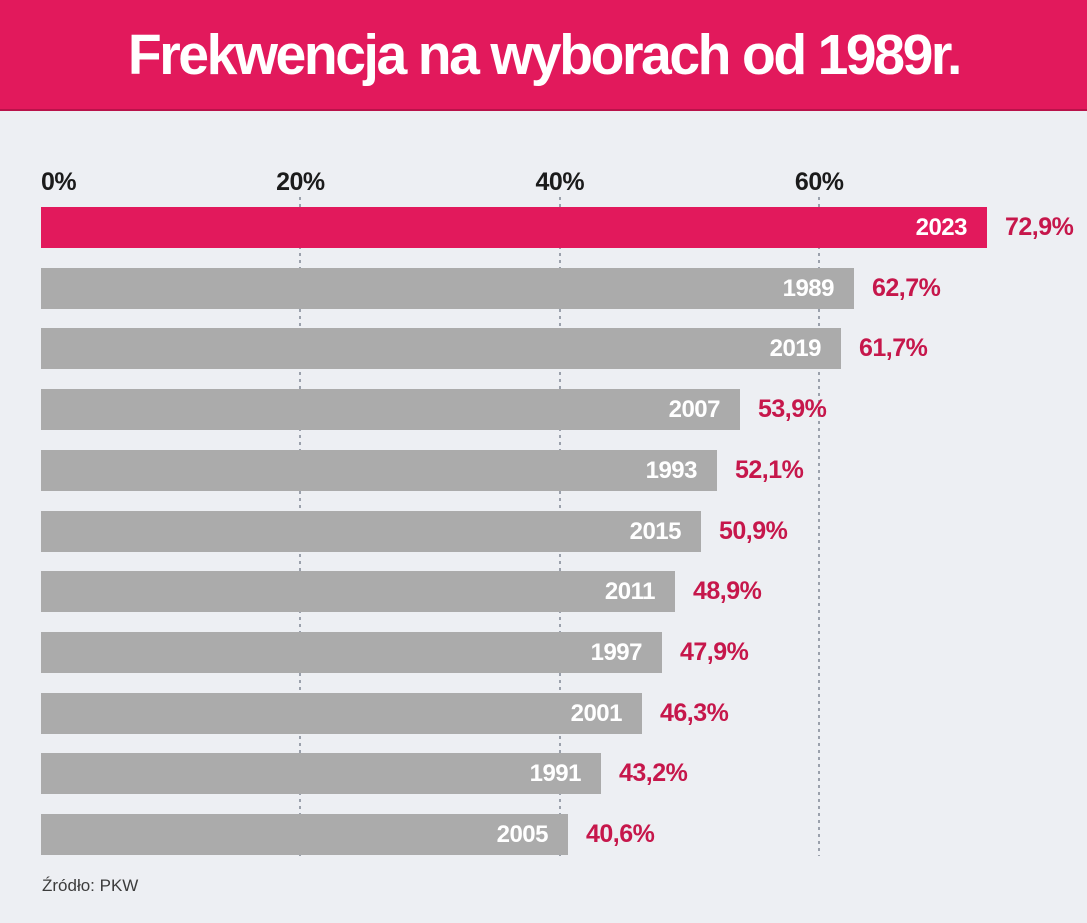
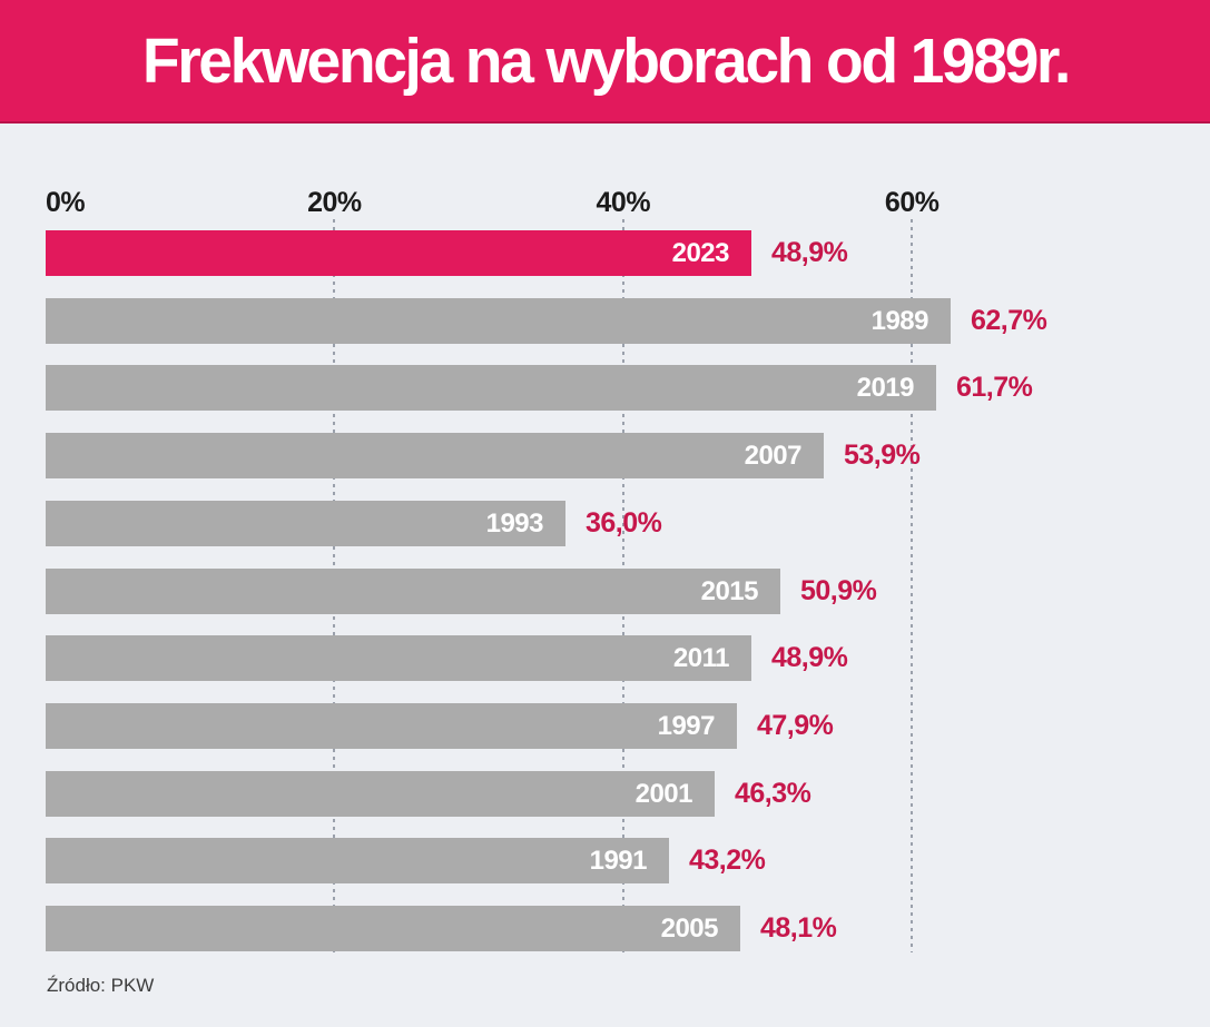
2023: 72,9% -> 48,9%
1993: 52,1% -> 36,0%
2005: 40,6% -> 48,1%
